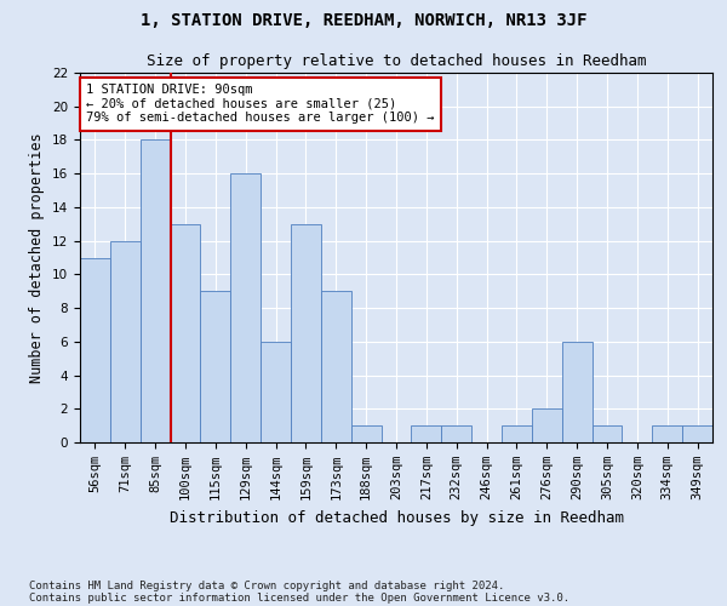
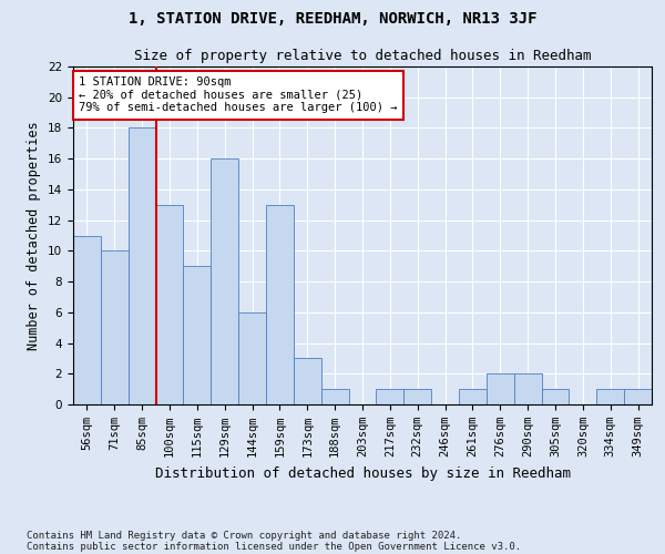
71sqm: 12 -> 10
173sqm: 9 -> 3
290sqm: 6 -> 2
